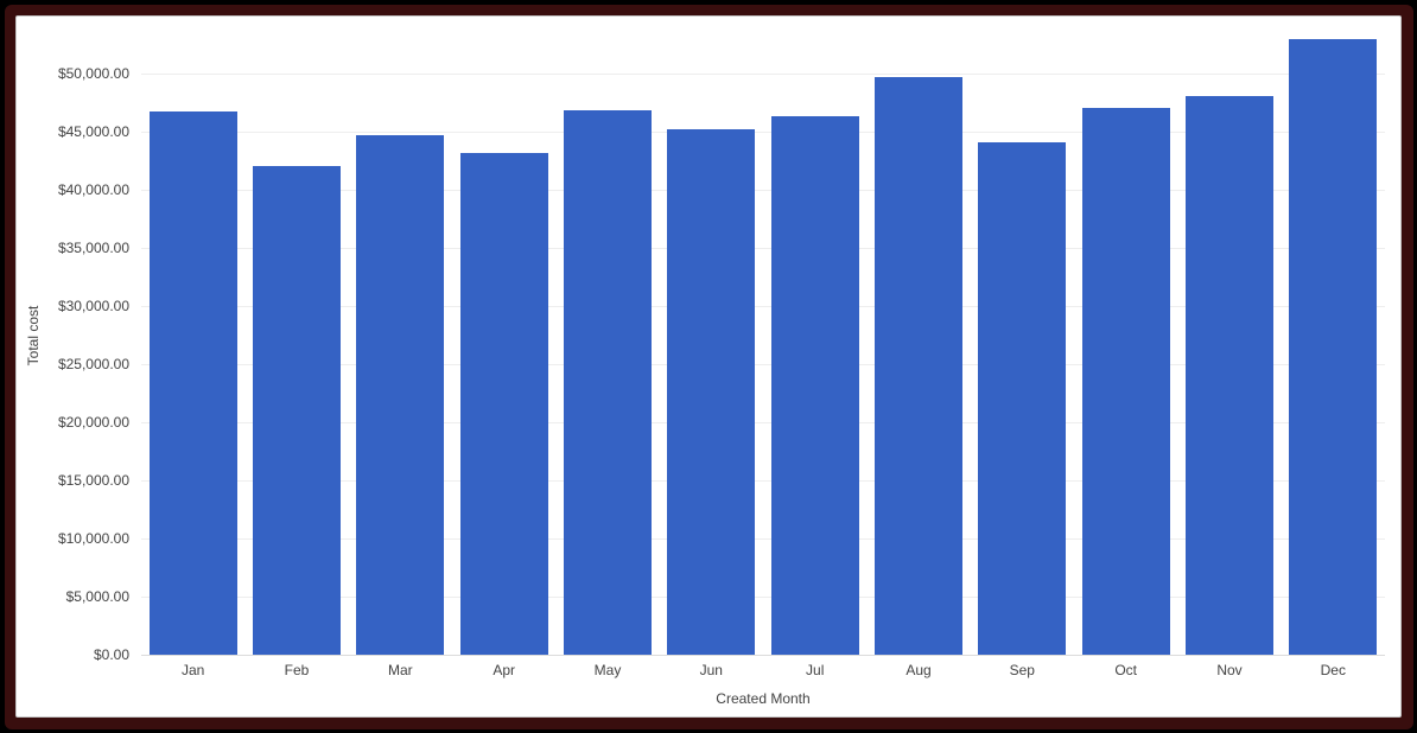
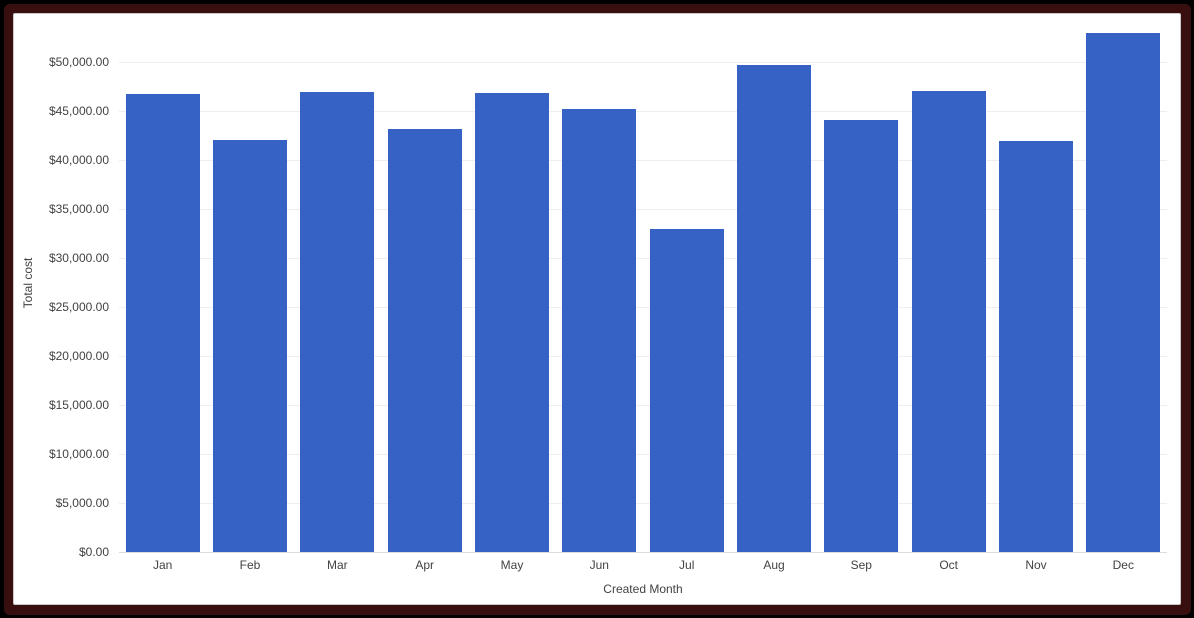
Mar: $45000 -> $47000
Jul: $46000 -> $33000
Nov: $48000 -> $42000
